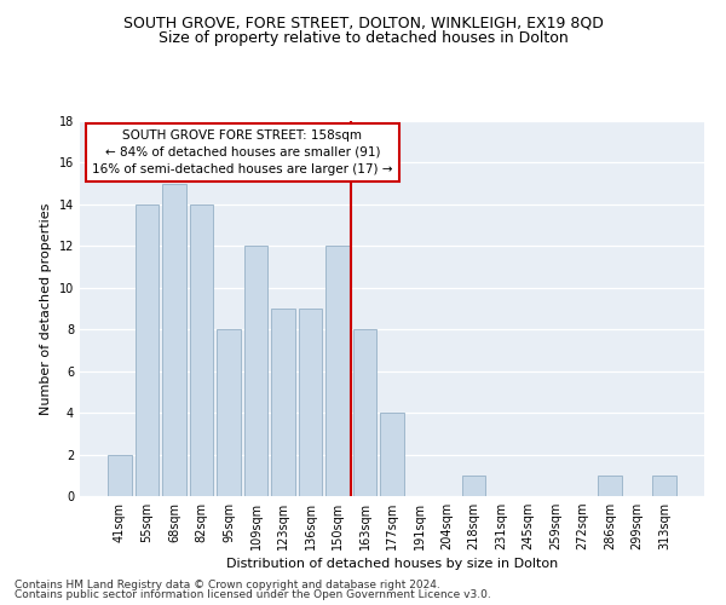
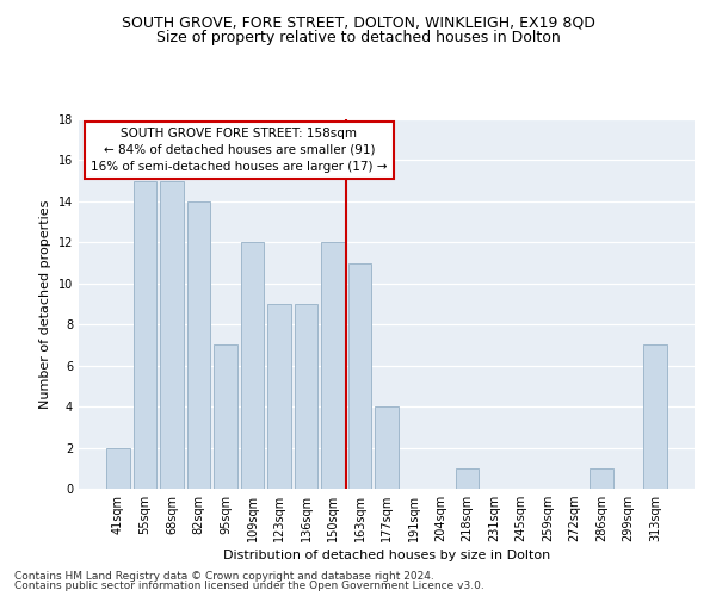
55sqm: 14 -> 15
95sqm: 8 -> 7
163sqm: 8 -> 11
313sqm: 1 -> 7
